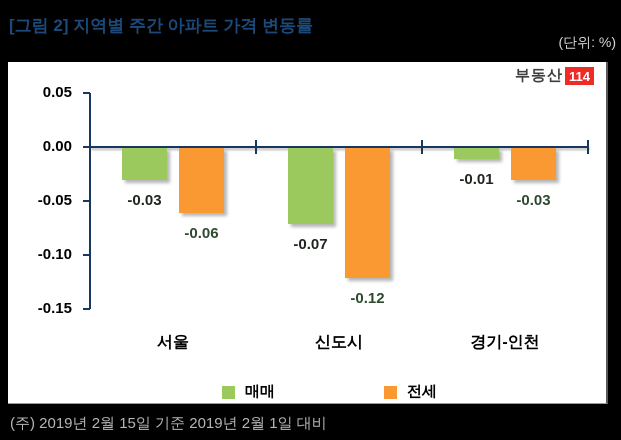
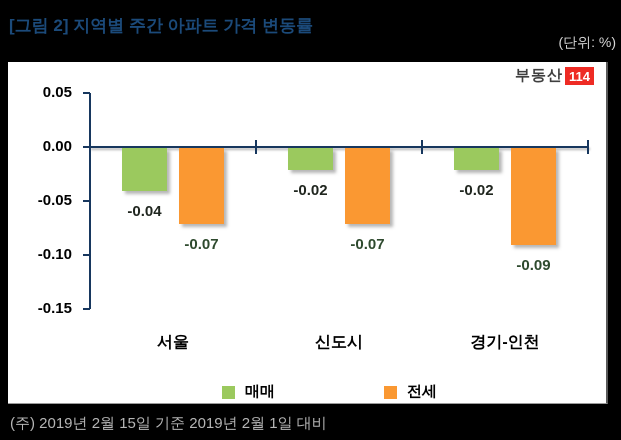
매매/서울: -0.03 -> -0.04
전세/서울: -0.06 -> -0.07
매매/신도시: -0.07 -> -0.02
전세/신도시: -0.12 -> -0.07
매매/경기-인천: -0.01 -> -0.02
전세/경기-인천: -0.03 -> -0.09
